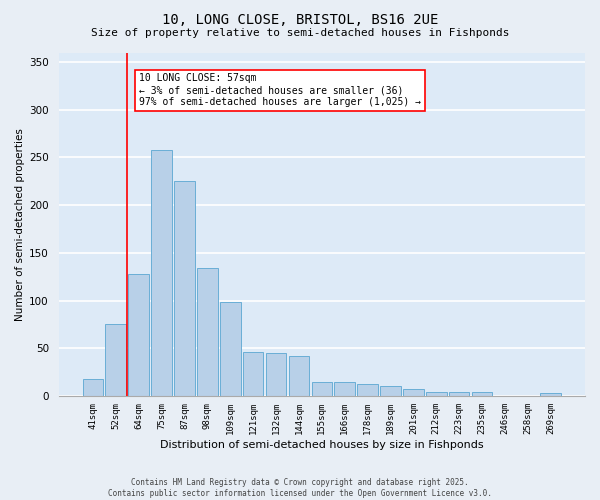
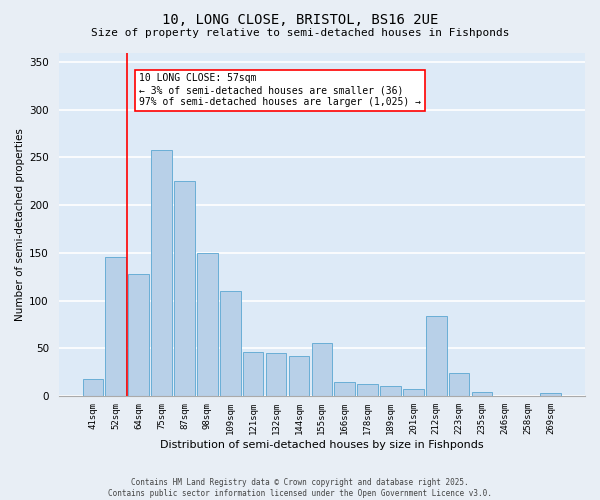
52sqm: 75 -> 146
98sqm: 134 -> 150
109sqm: 98 -> 110
155sqm: 15 -> 56
212sqm: 4 -> 84
223sqm: 4 -> 24
